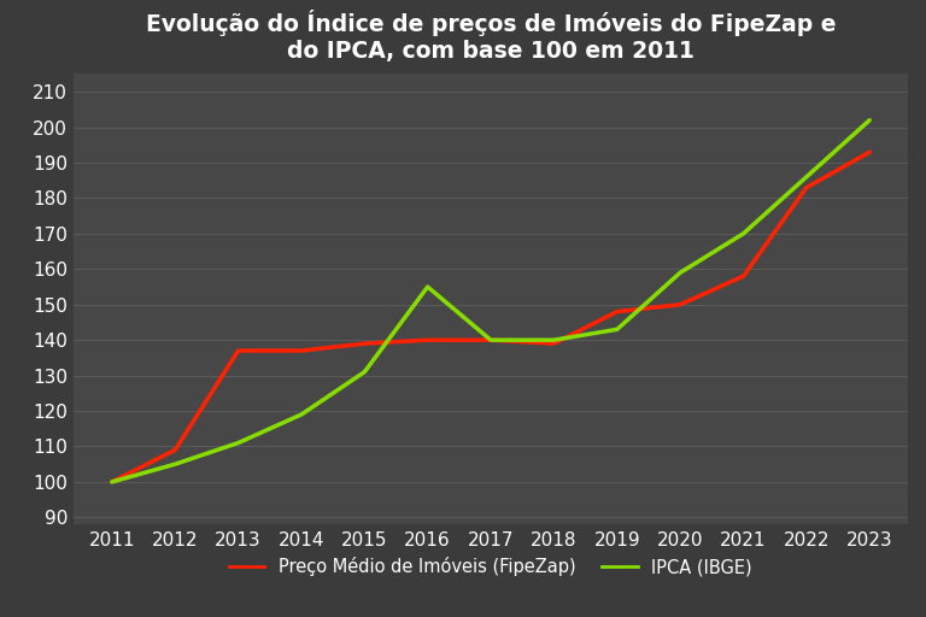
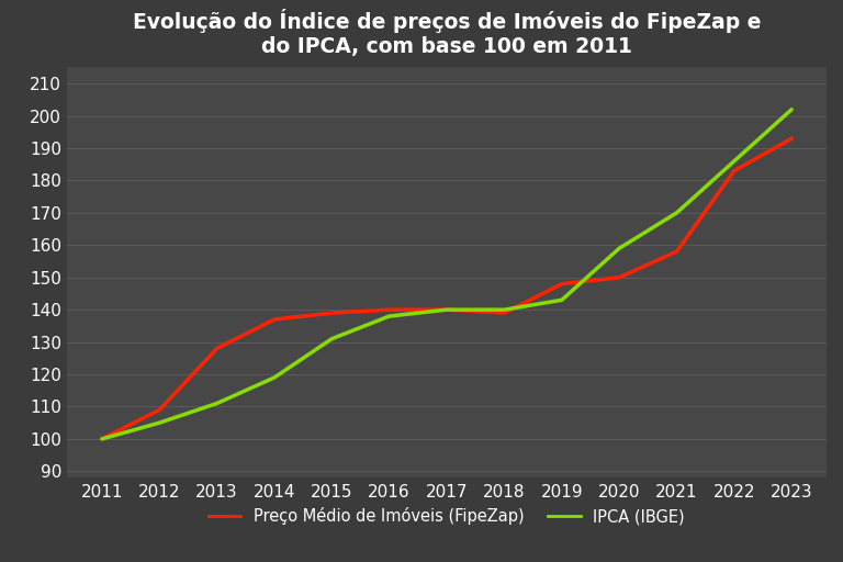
Preço Médio de Imóveis (FipeZap)/2013: 137 -> 128
IPCA (IBGE)/2016: 155 -> 138
